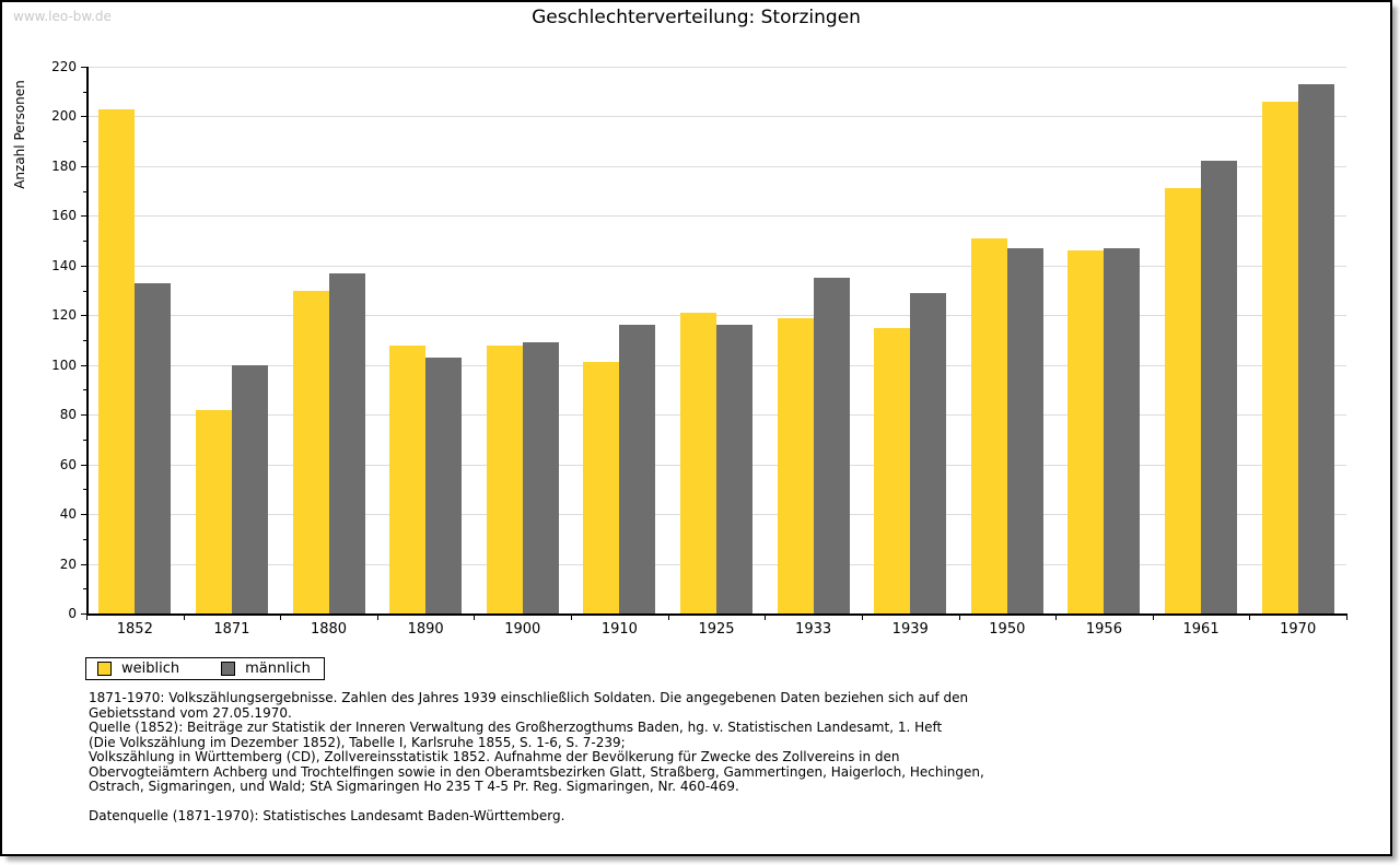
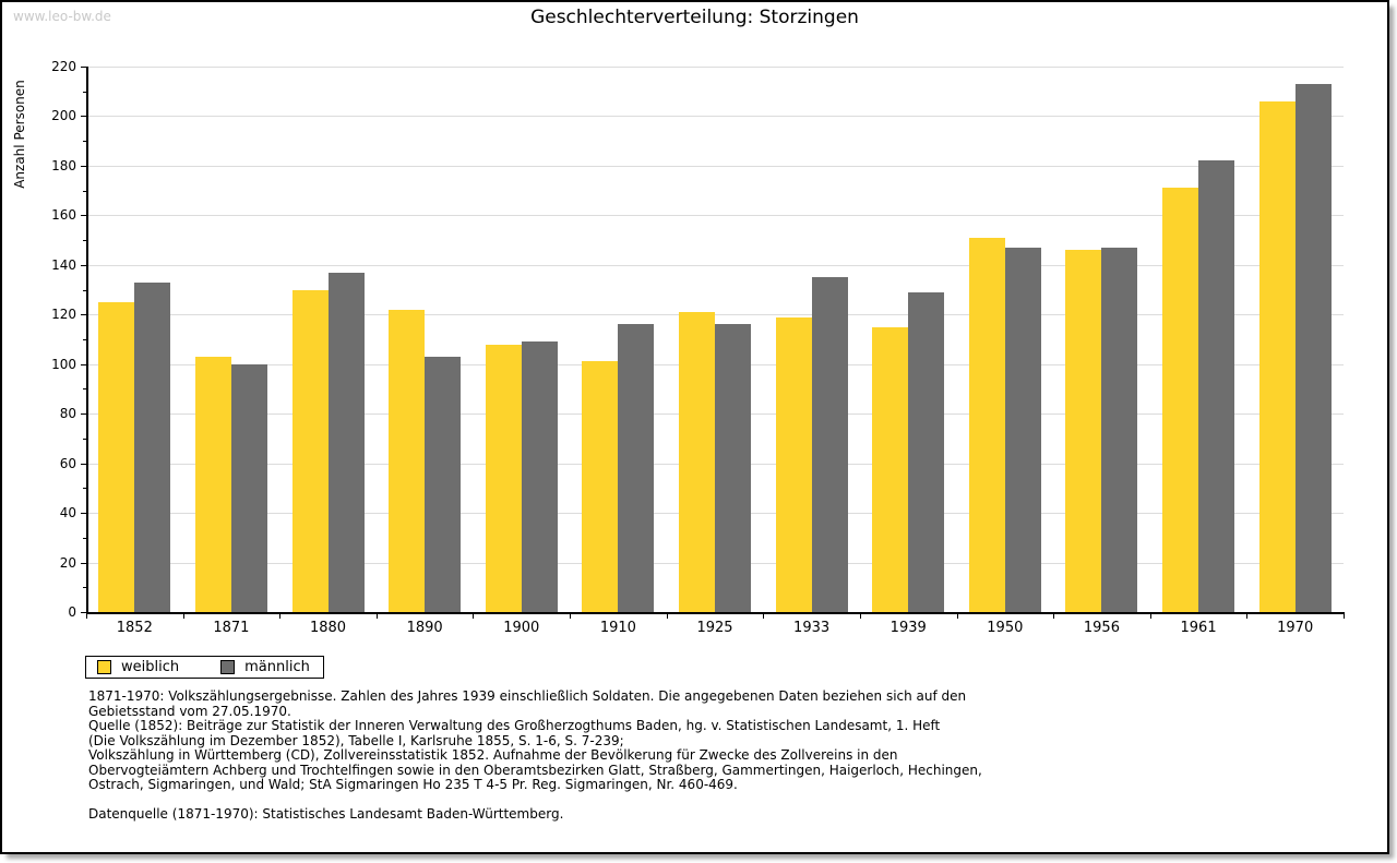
weiblich/1852: 203 -> 125
weiblich/1871: 82 -> 103
weiblich/1890: 108 -> 122
